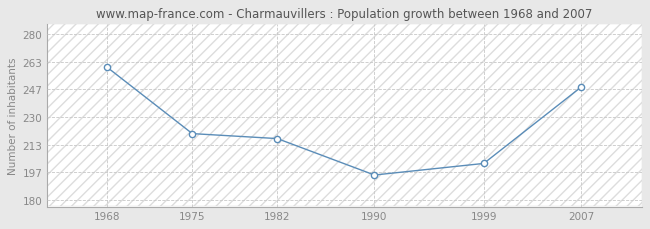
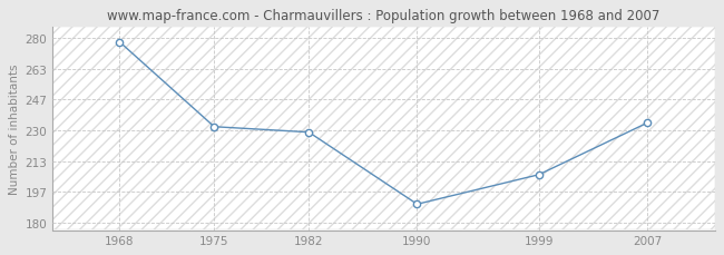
1968: 260 -> 278
1975: 220 -> 232
1982: 217 -> 229
1990: 195 -> 190
1999: 202 -> 206
2007: 248 -> 234
